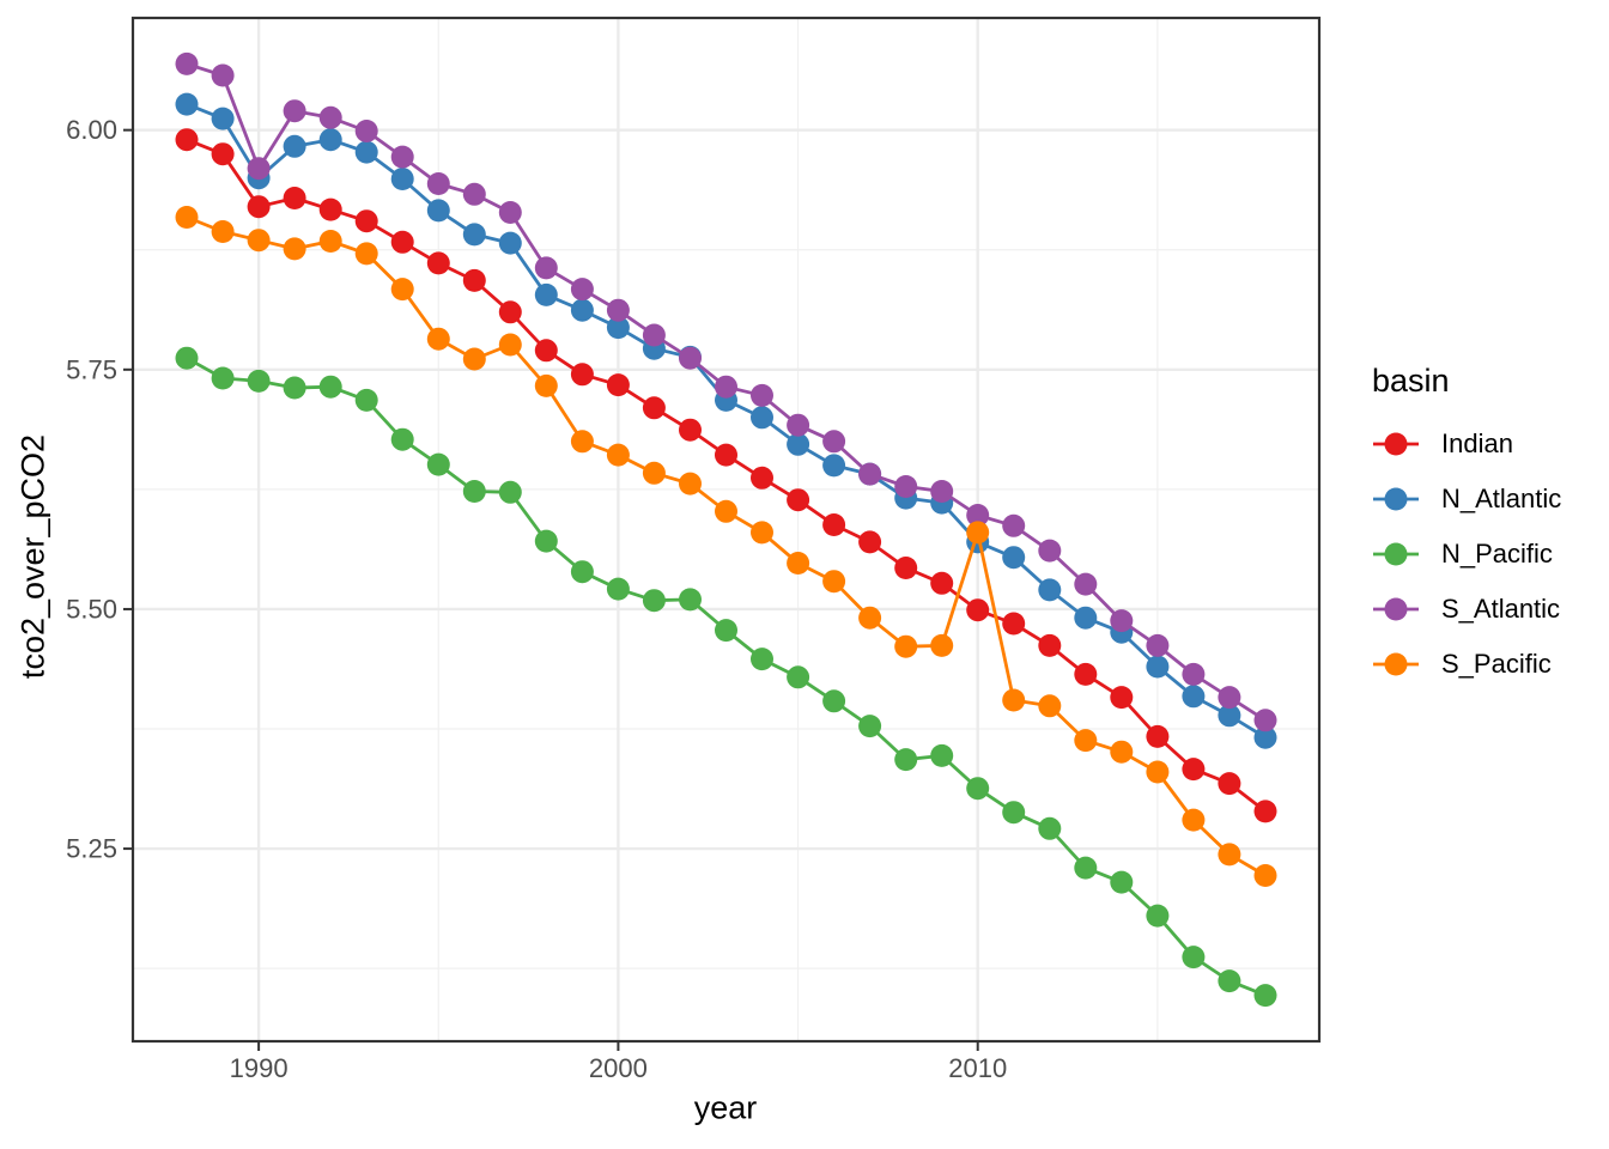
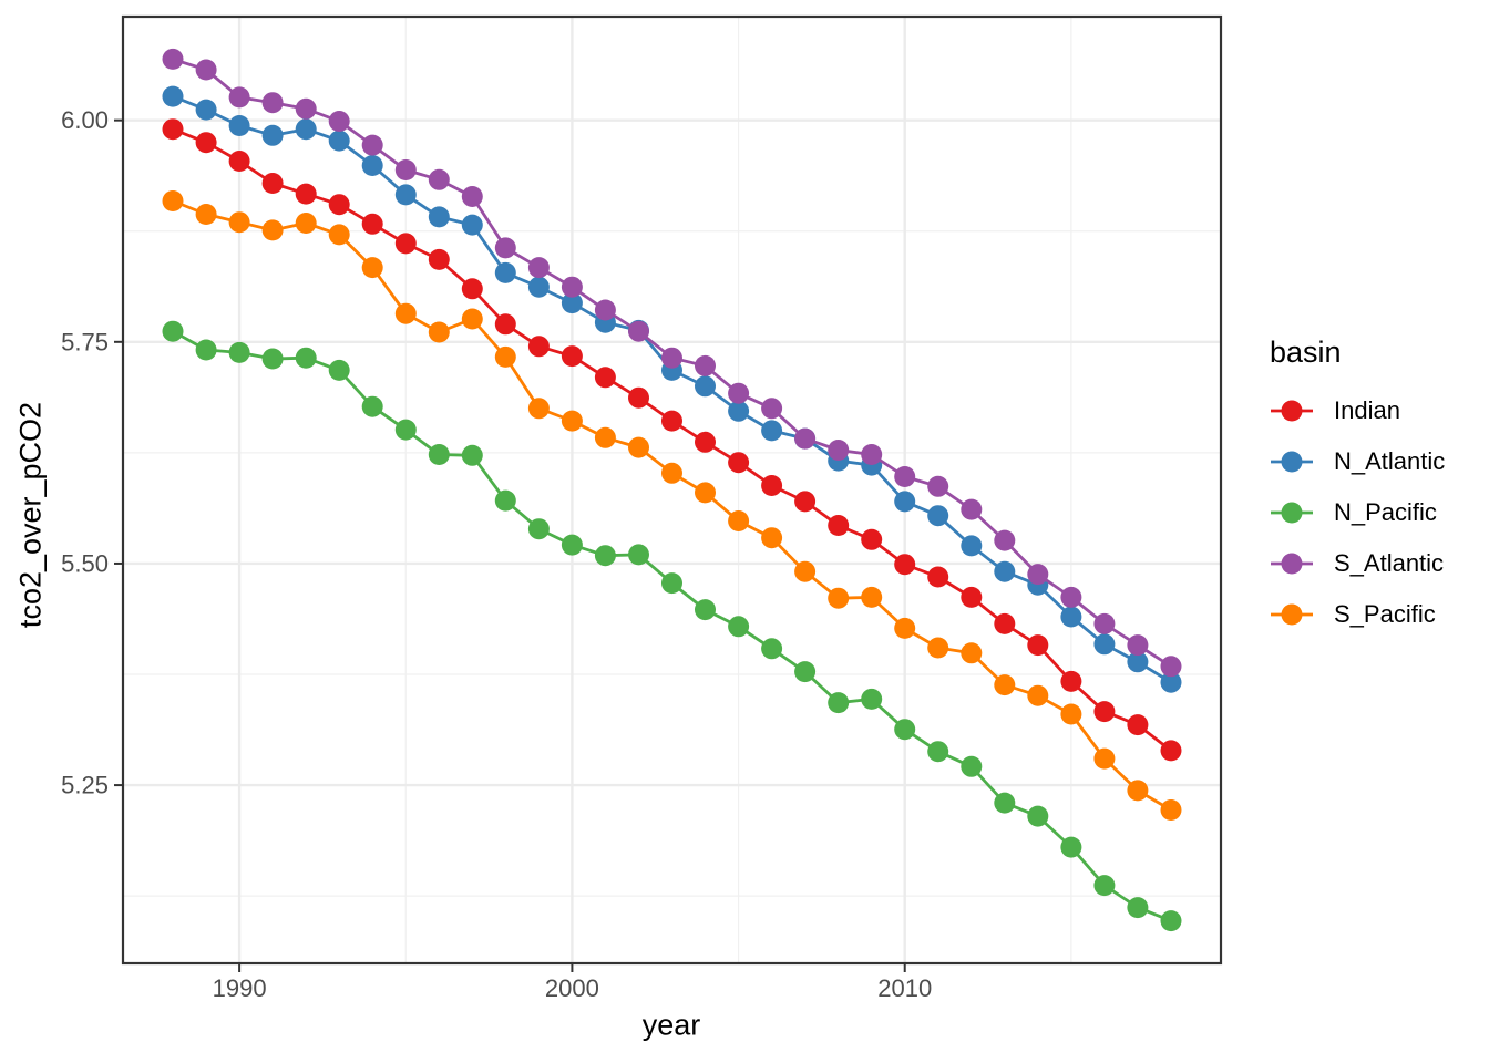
Indian/1990: 5.92 -> 5.95
N_Atlantic/1990: 5.95 -> 5.99
S_Atlantic/1990: 5.96 -> 6.03
S_Pacific/2010: 5.58 -> 5.43
